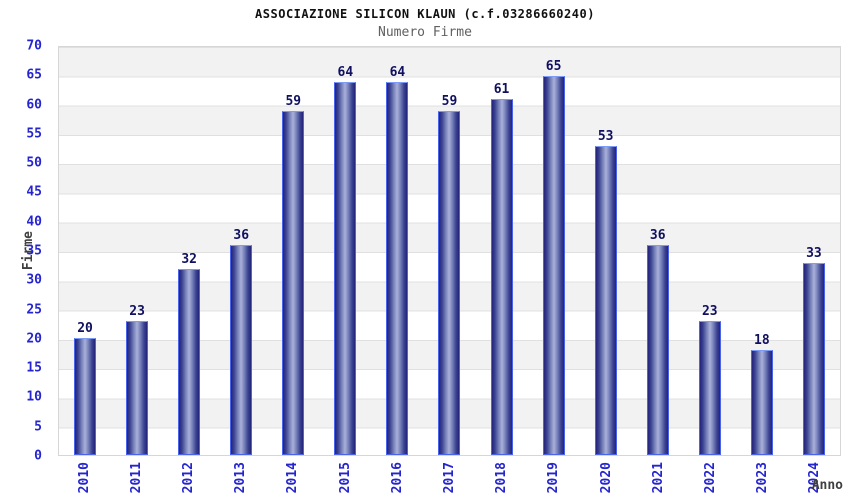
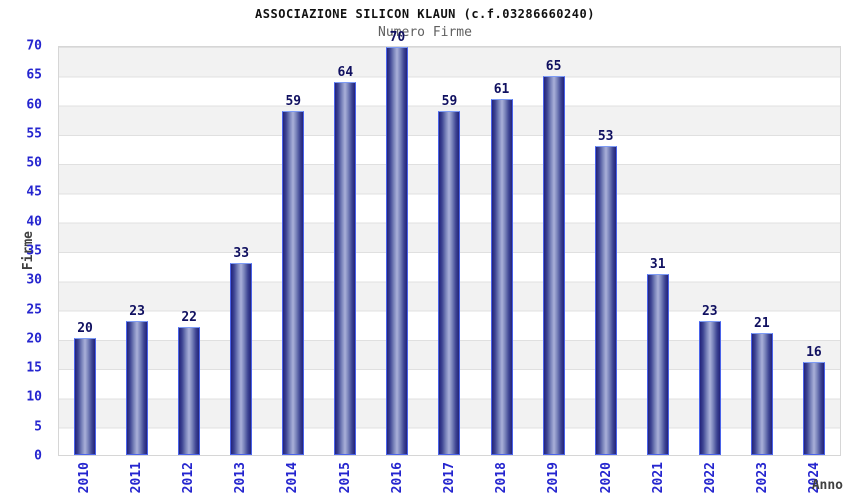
2012: 32 -> 22
2013: 36 -> 33
2016: 64 -> 70
2021: 36 -> 31
2023: 18 -> 21
2024: 33 -> 16
